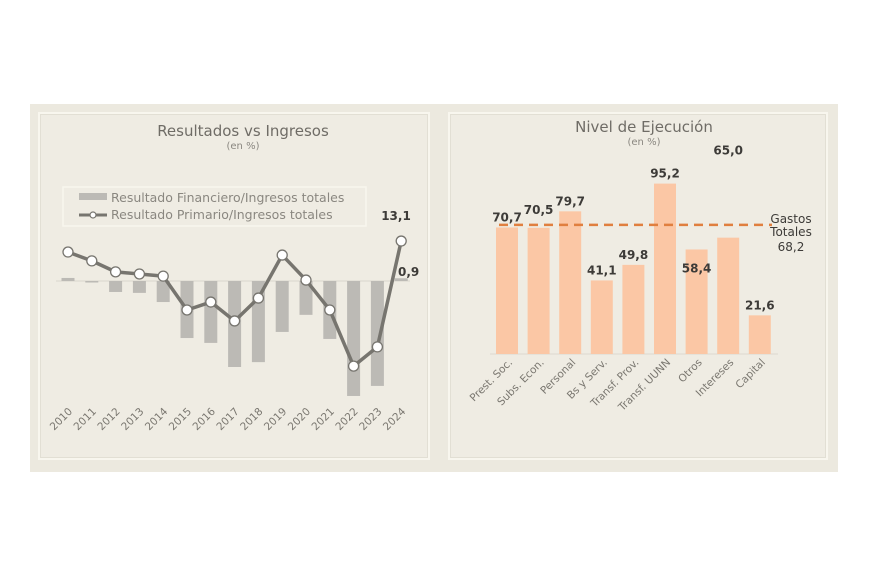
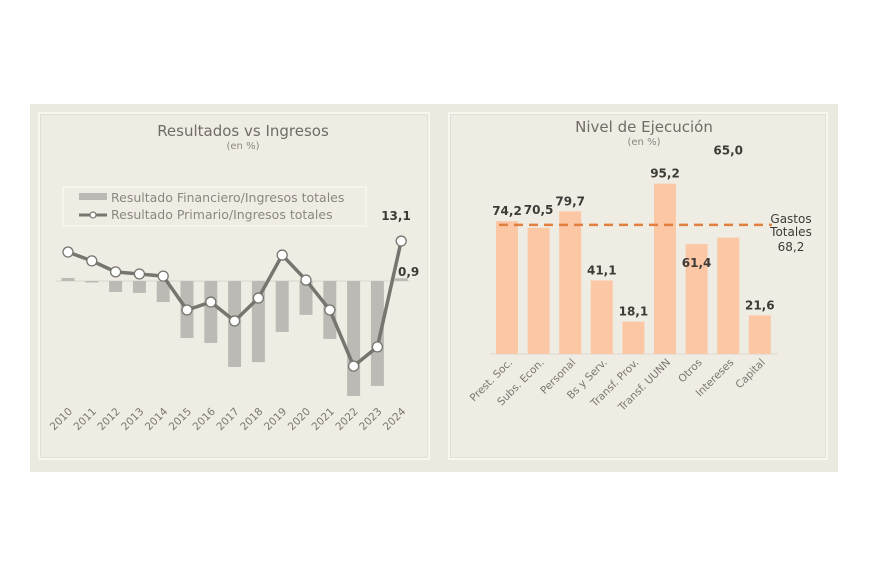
Nivel de Ejecución/Prest. Soc.: 70,7 -> 74,2
Nivel de Ejecución/Transf. Prov.: 49,8 -> 18,1
Nivel de Ejecución/Otros: 58,4 -> 61,4
